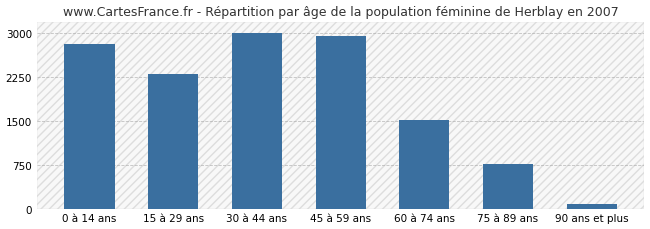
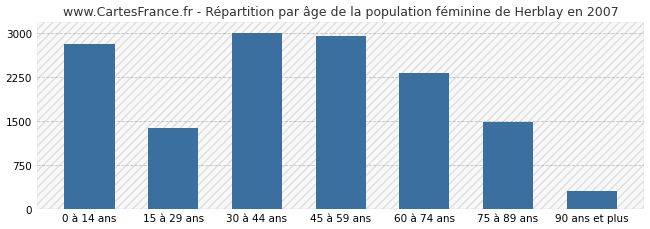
15 à 29 ans: 2310 -> 1380
60 à 74 ans: 1510 -> 2320
75 à 89 ans: 760 -> 1480
90 ans et plus: 80 -> 300
